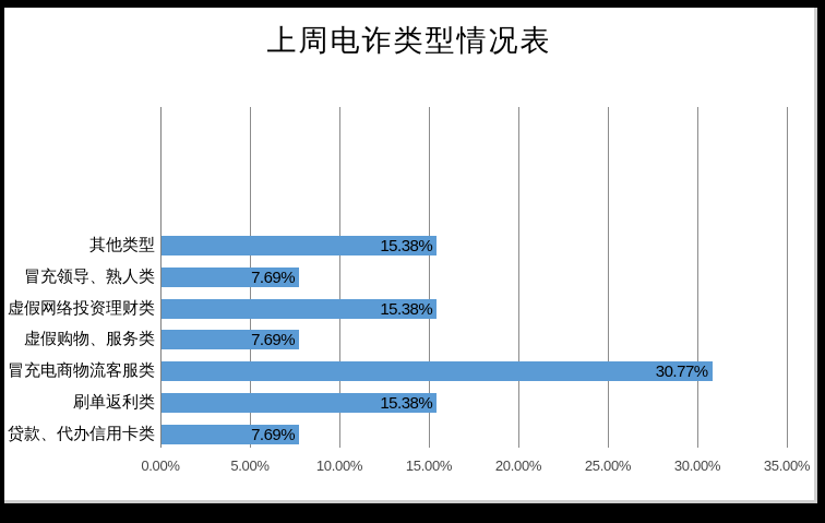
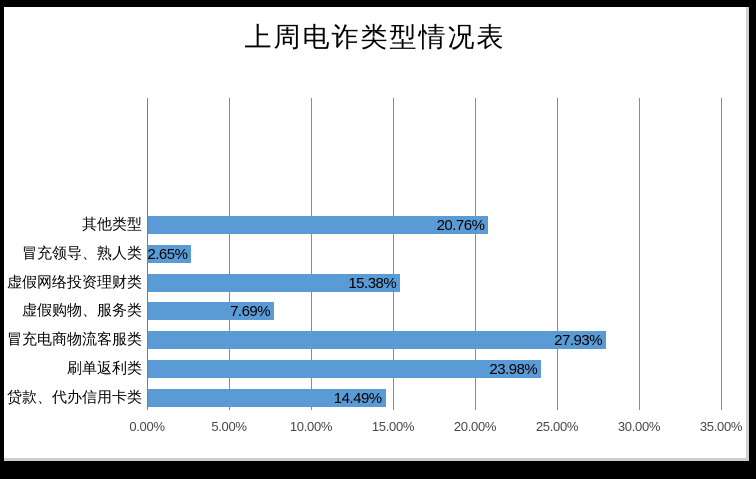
其他类型: 15.38% -> 20.76%
冒充领导、熟人类: 7.69% -> 2.65%
冒充电商物流客服类: 30.77% -> 27.93%
刷单返利类: 15.38% -> 23.98%
贷款、代办信用卡类: 7.69% -> 14.49%
